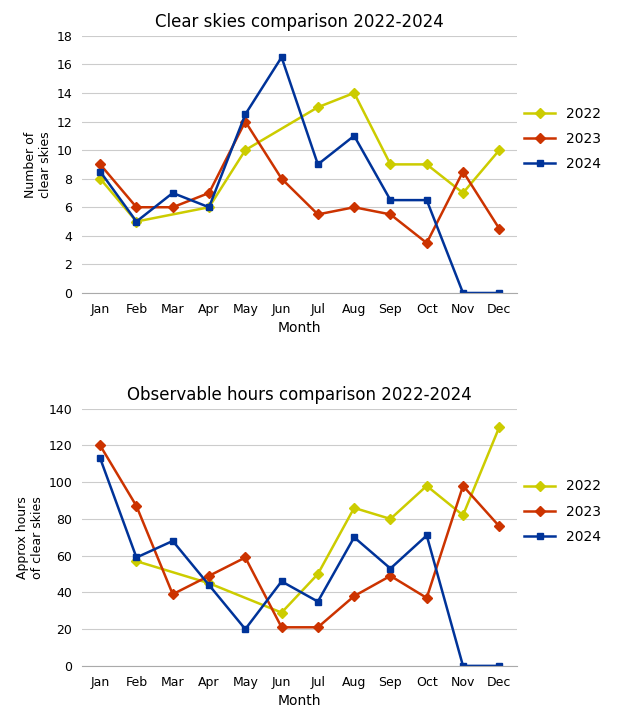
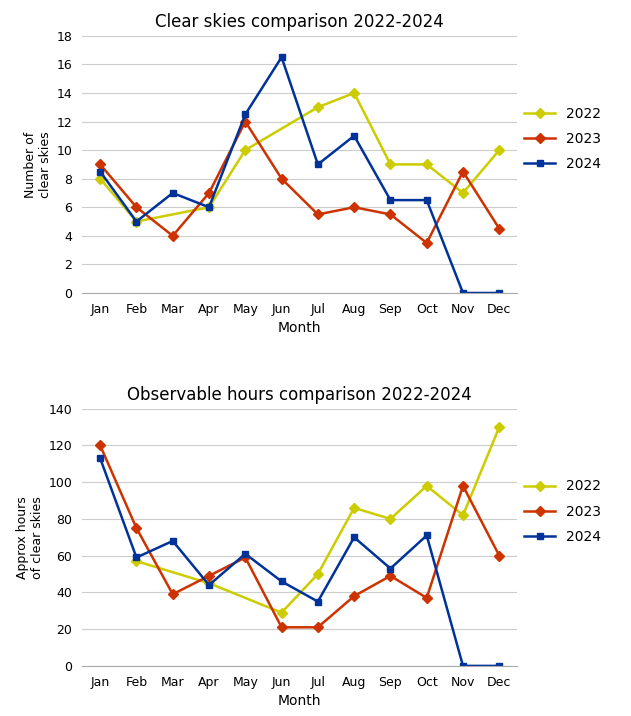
Clear skies comparison 2022-2024/2023/Mar: 6.0 -> 4.0
Observable hours comparison 2022-2024/2023/Feb: 87 -> 75
Observable hours comparison 2022-2024/2024/May: 20 -> 61
Observable hours comparison 2022-2024/2023/Dec: 76 -> 60
